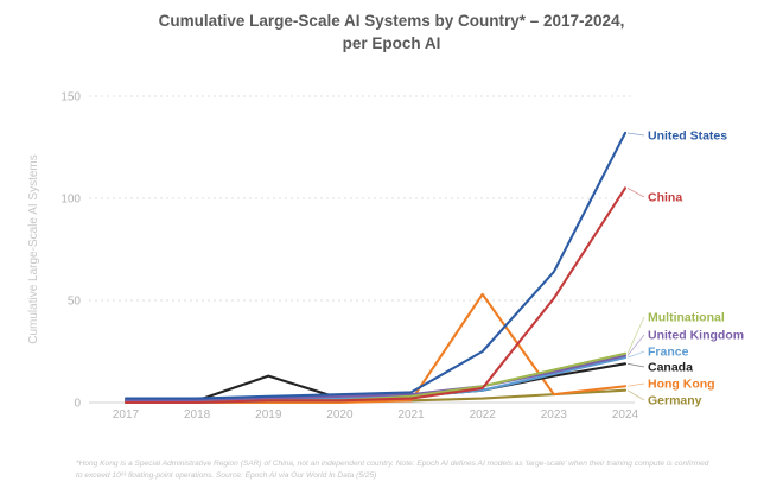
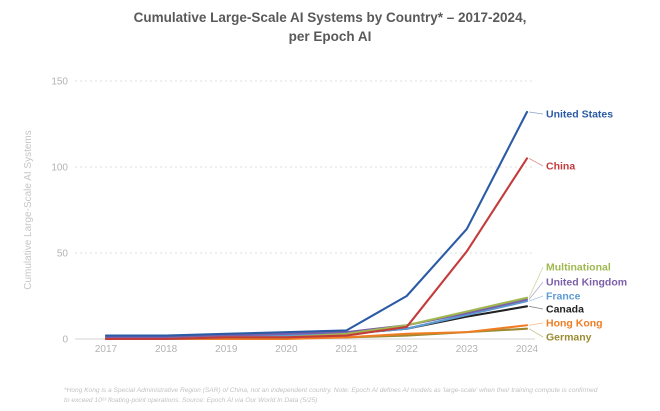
Canada/2019: 13 -> 1
Hong Kong/2022: 53 -> 3
